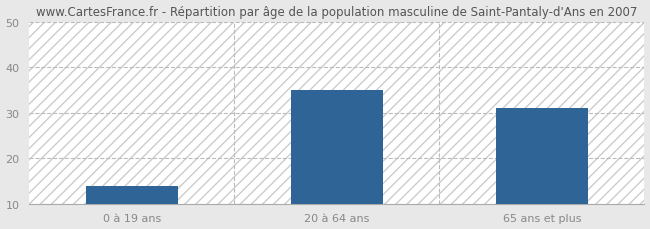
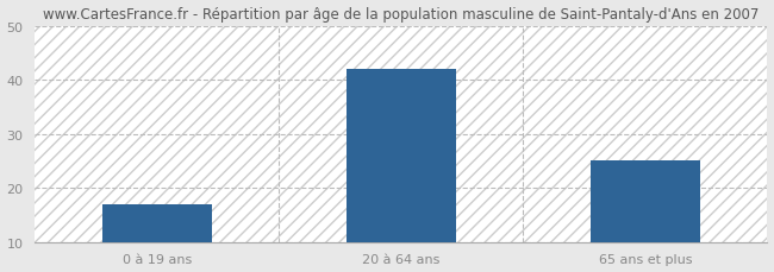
0 à 19 ans: 14 -> 17
20 à 64 ans: 35 -> 42
65 ans et plus: 31 -> 25
